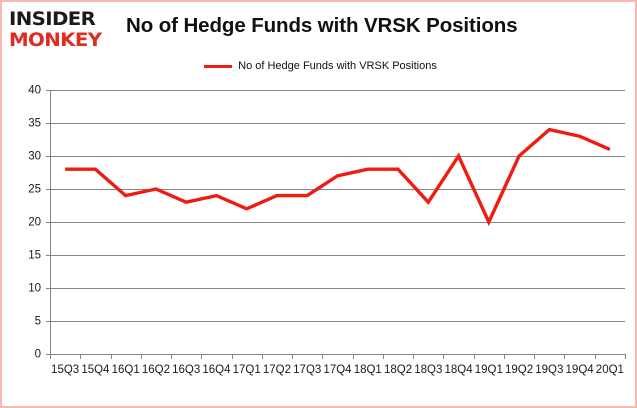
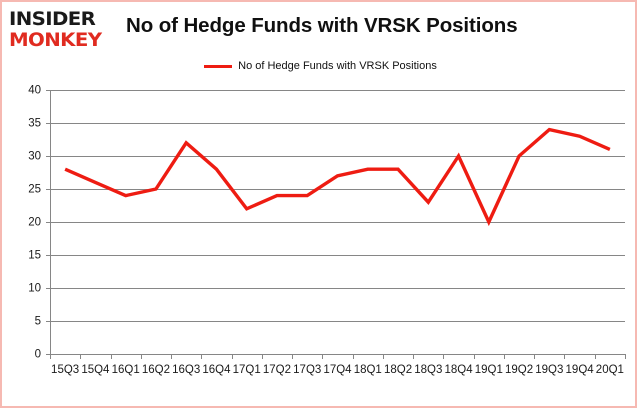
15Q4: 28 -> 26
16Q3: 23 -> 32
16Q4: 24 -> 28
